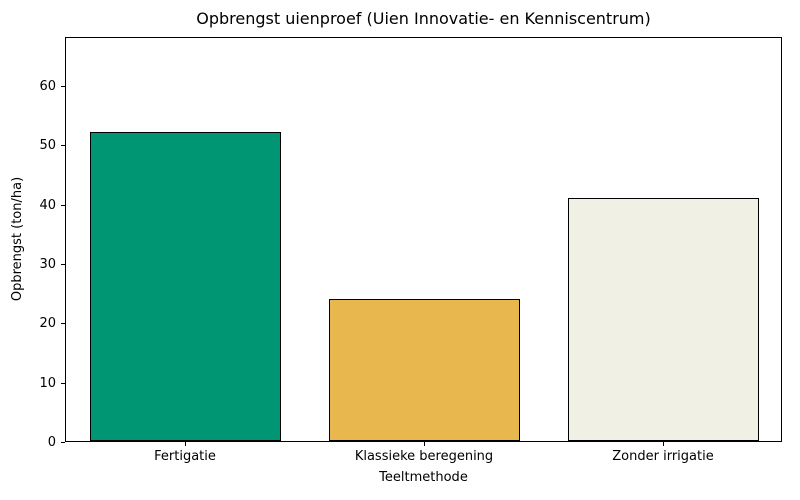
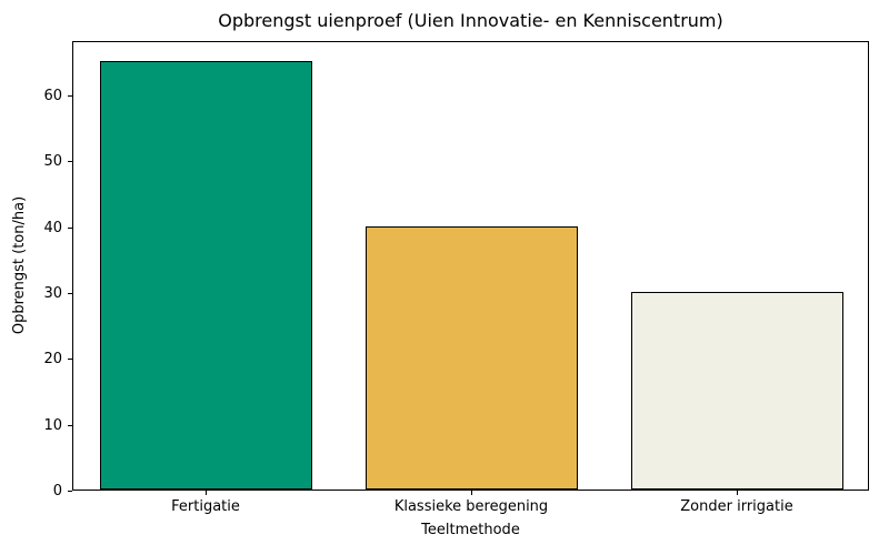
Fertigatie: 52 -> 65
Klassieke beregening: 24 -> 40
Zonder irrigatie: 41 -> 30
